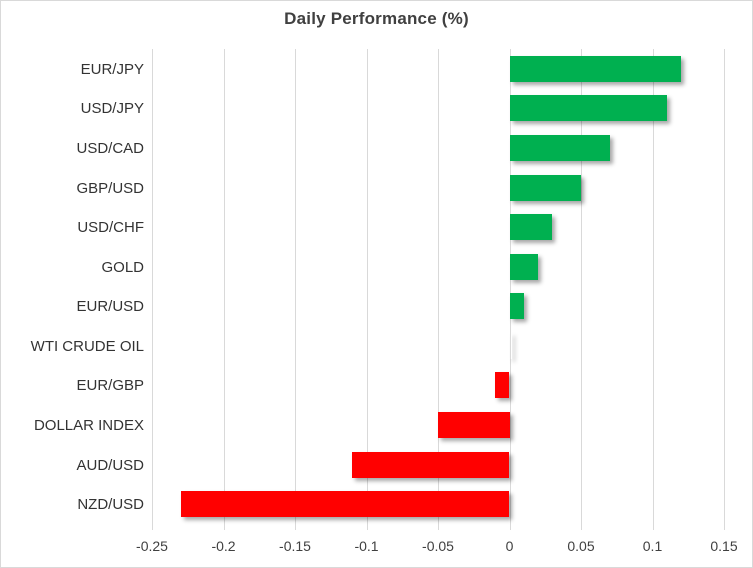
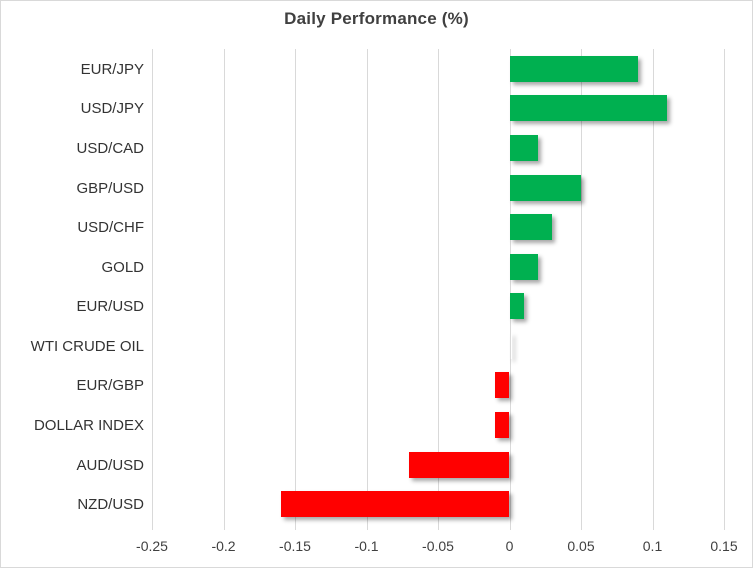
EUR/JPY: 0.12 -> 0.09
USD/CAD: 0.07 -> 0.02
DOLLAR INDEX: -0.05 -> -0.01
AUD/USD: -0.11 -> -0.07
NZD/USD: -0.23 -> -0.16
